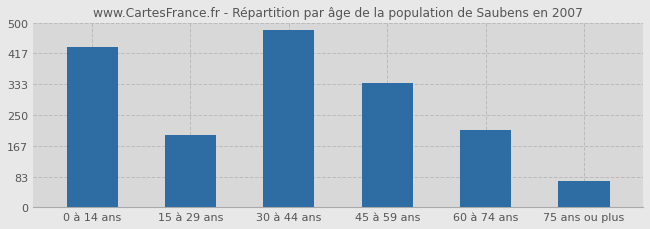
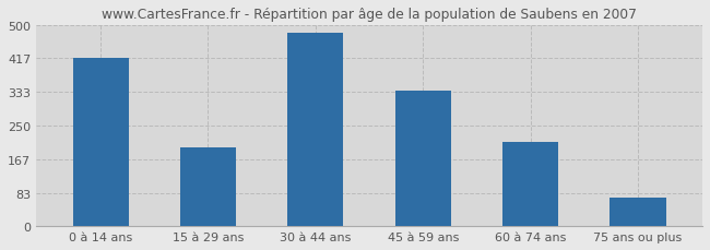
0 à 14 ans: 435 -> 417
